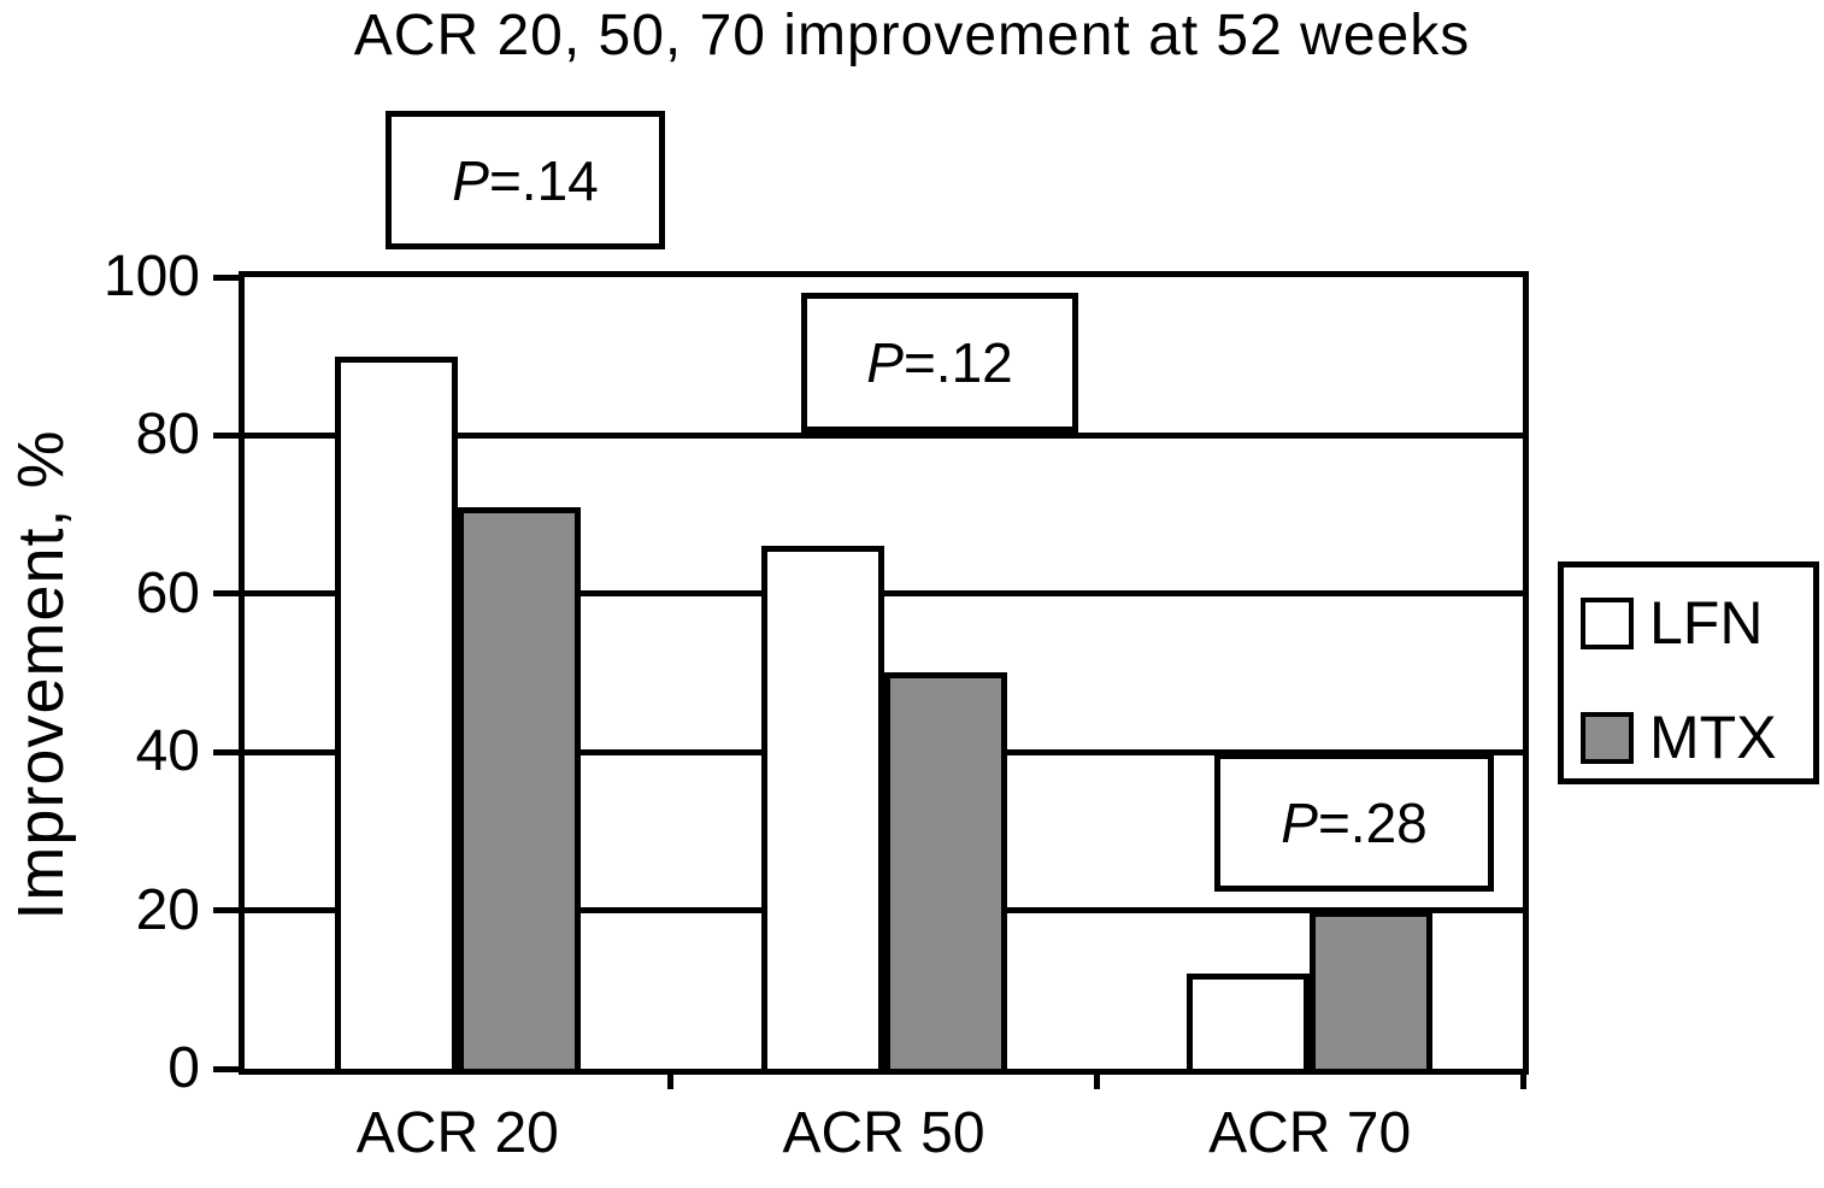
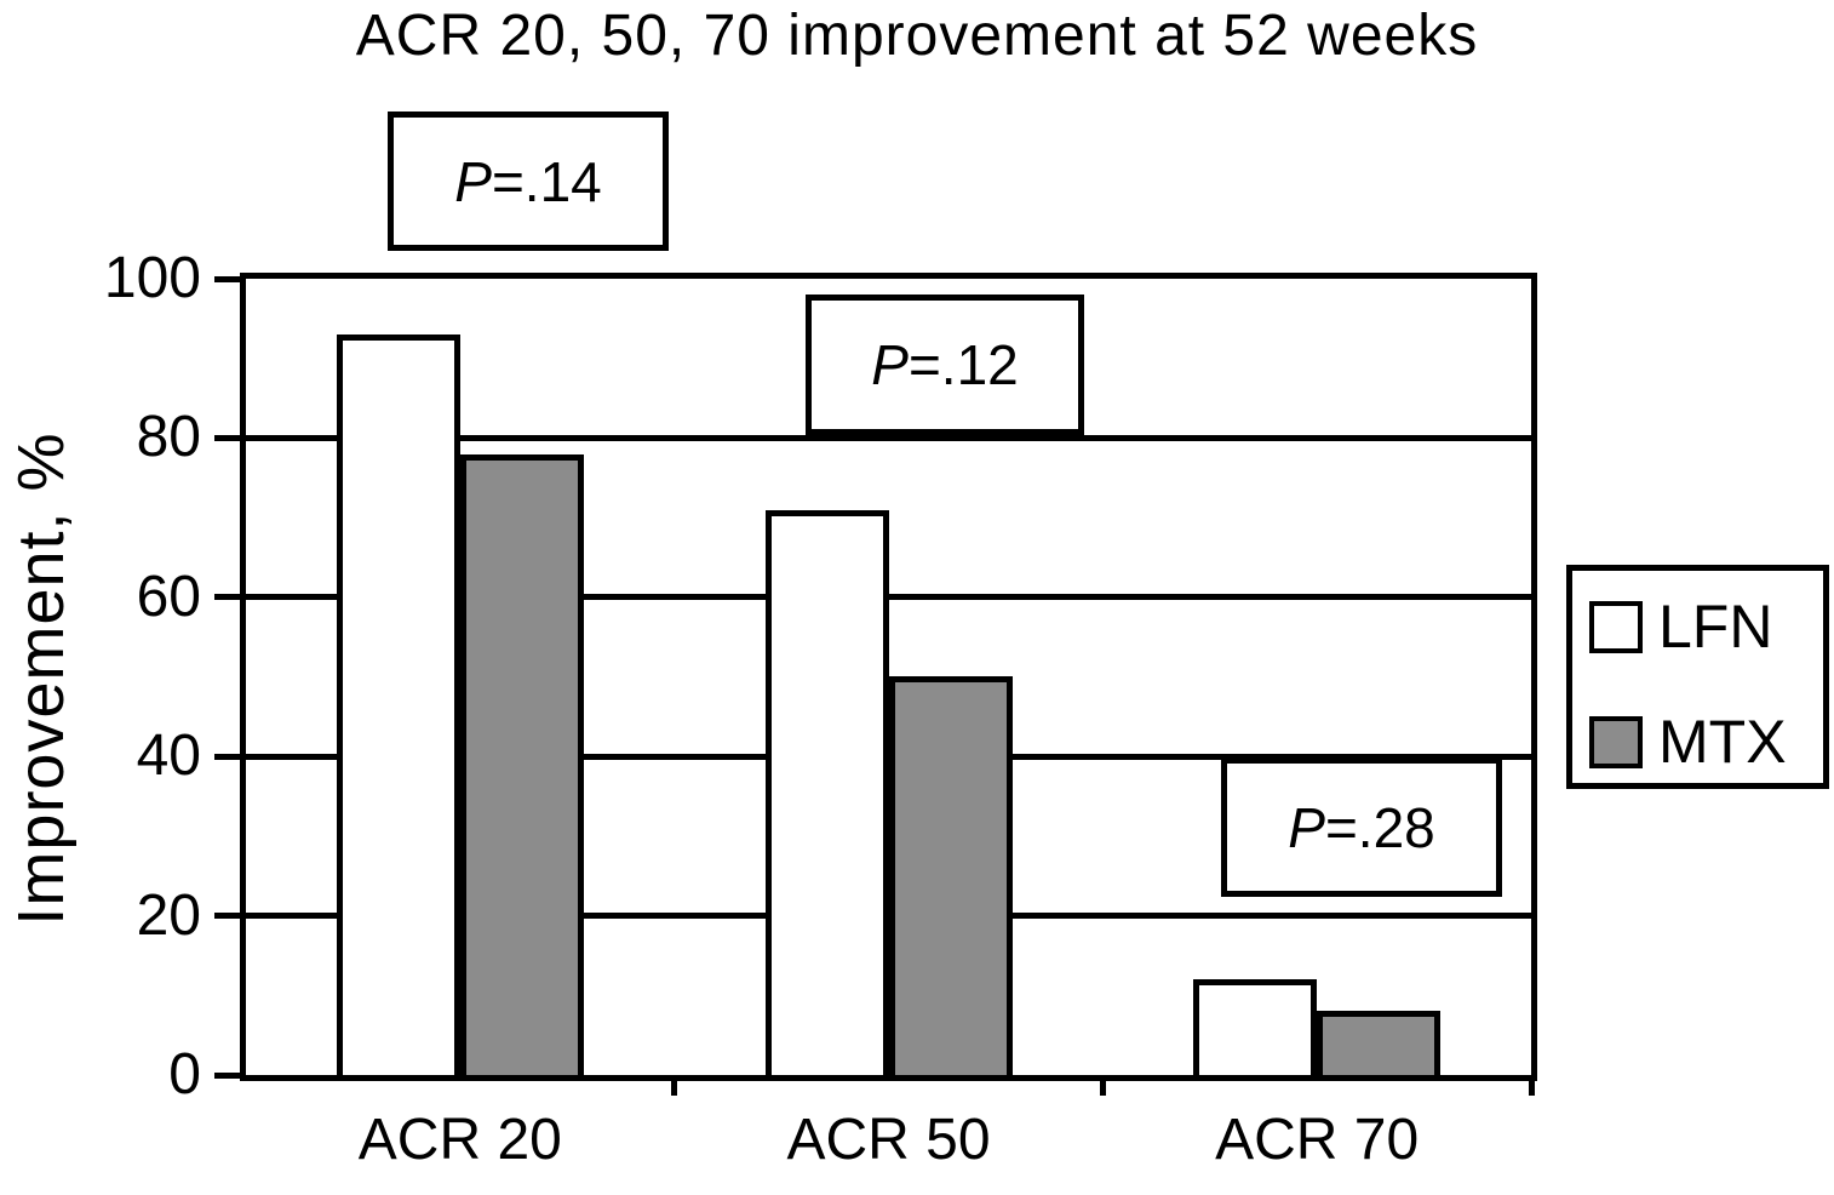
LFN/ACR 20: 90 -> 93
MTX/ACR 20: 71 -> 78
LFN/ACR 50: 66 -> 71
MTX/ACR 70: 20 -> 8
